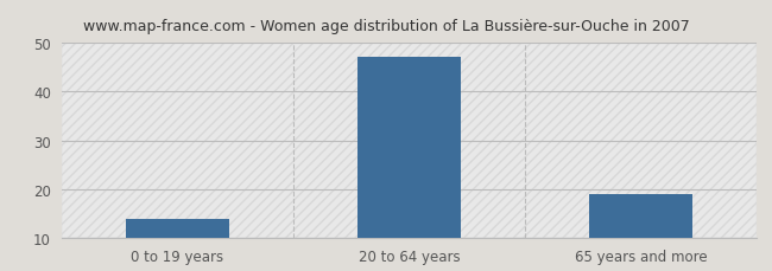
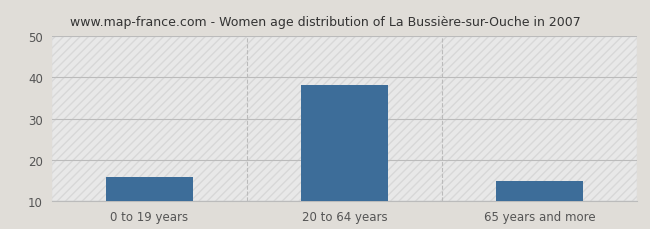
0 to 19 years: 14 -> 16
20 to 64 years: 47 -> 38
65 years and more: 19 -> 15
